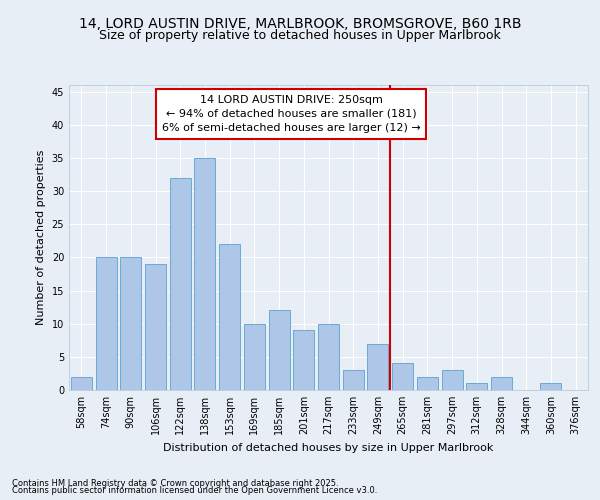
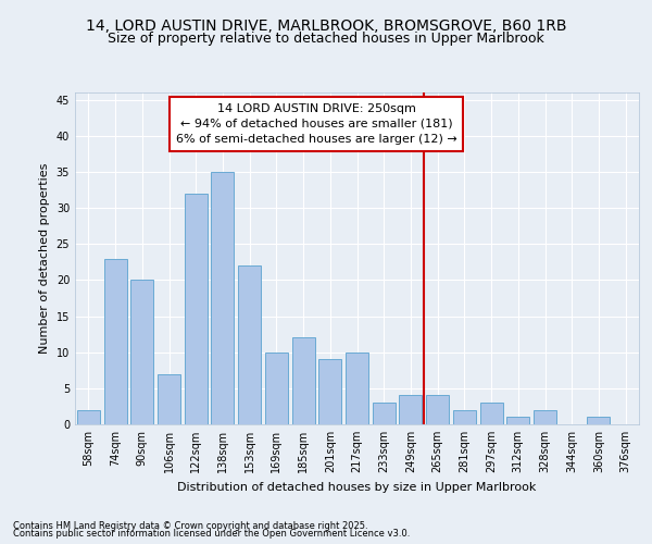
74sqm: 20 -> 23
106sqm: 19 -> 7
249sqm: 7 -> 4
